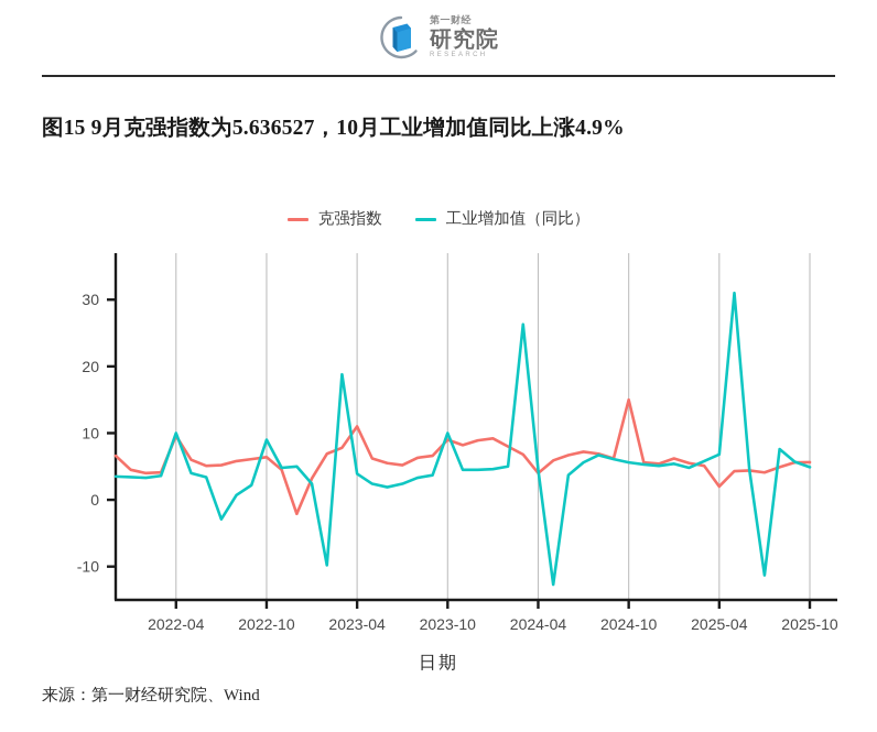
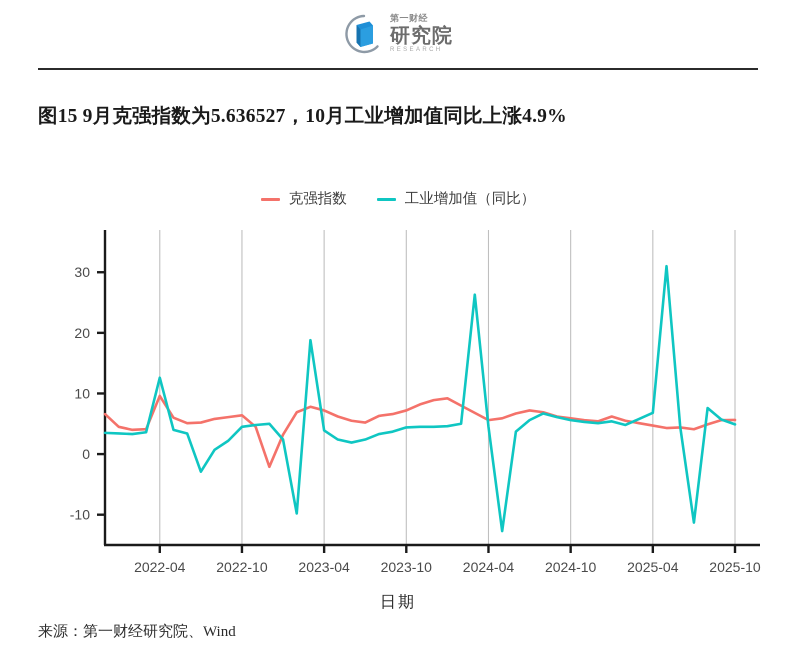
工业增加值（同比）/2022-04: 10 -> 13
工业增加值（同比）/2022-10: 9 -> 4
克强指数/2023-04: 11 -> 7
克强指数/2023-10: 9 -> 7
工业增加值（同比）/2023-10: 10 -> 4
克强指数/2024-04: 4 -> 6
克强指数/2024-10: 15 -> 6
克强指数/2025-04: 2 -> 5
